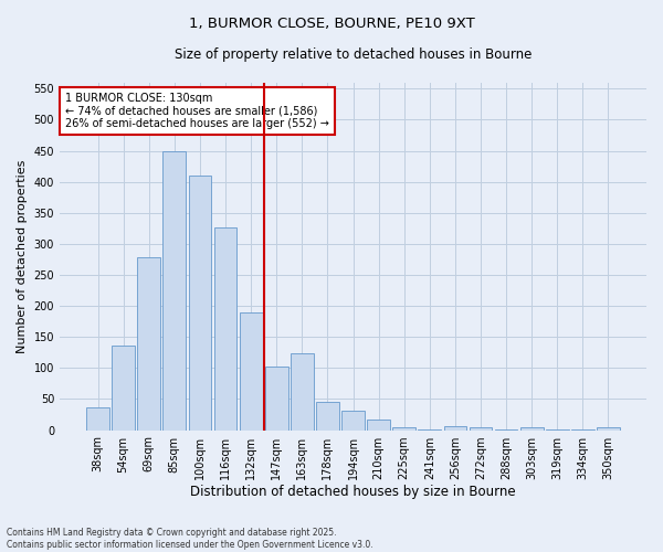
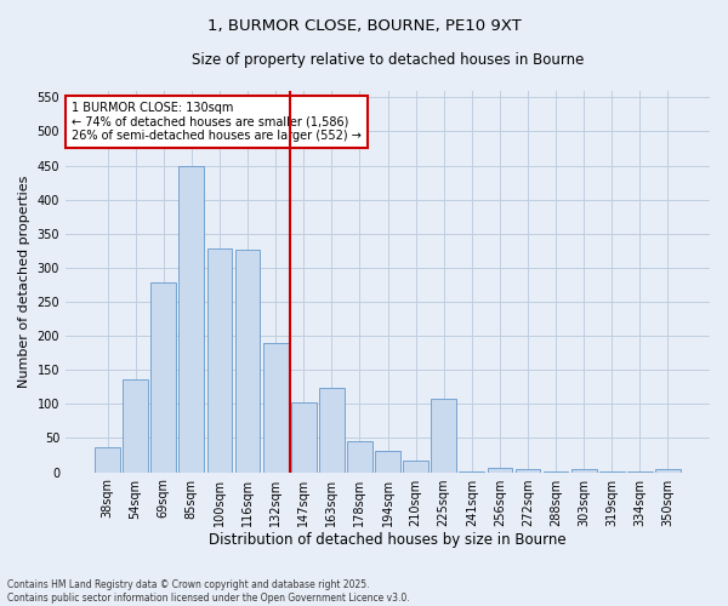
100sqm: 410 -> 328
225sqm: 5 -> 108
